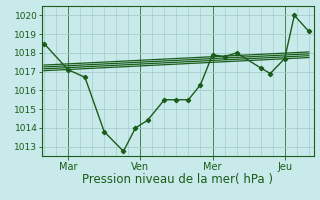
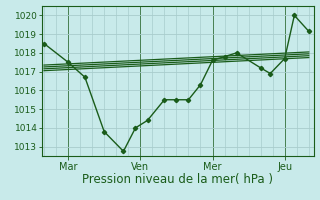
Mar: 1017.1 -> 1017.5
Mer: 1017.9 -> 1017.6
